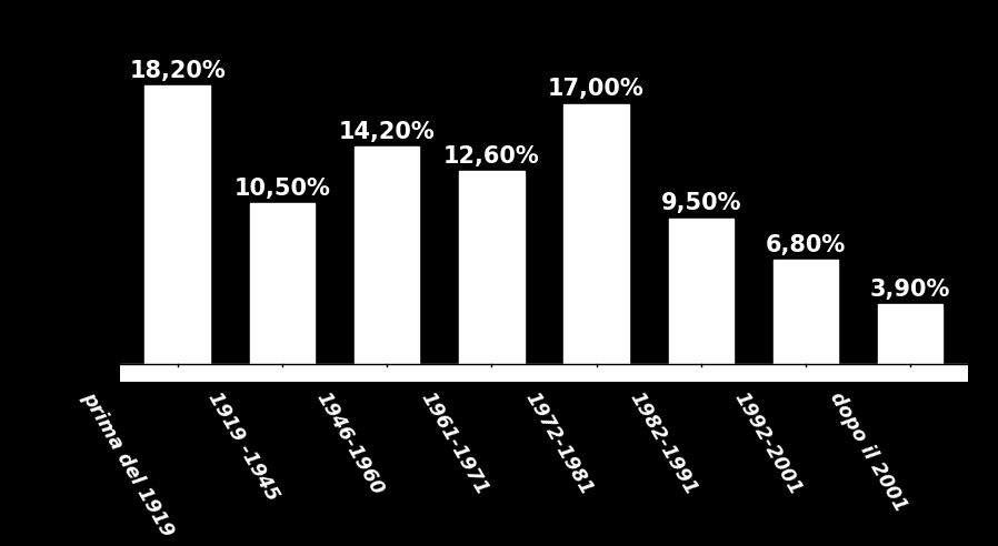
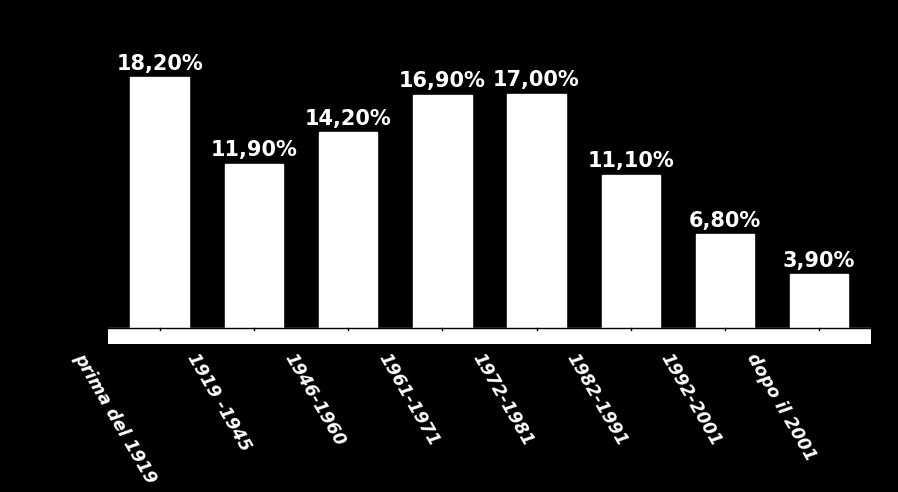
1919 -1945: 10,50% -> 11,90%
1961-1971: 12,60% -> 16,90%
1982-1991: 9,50% -> 11,10%
